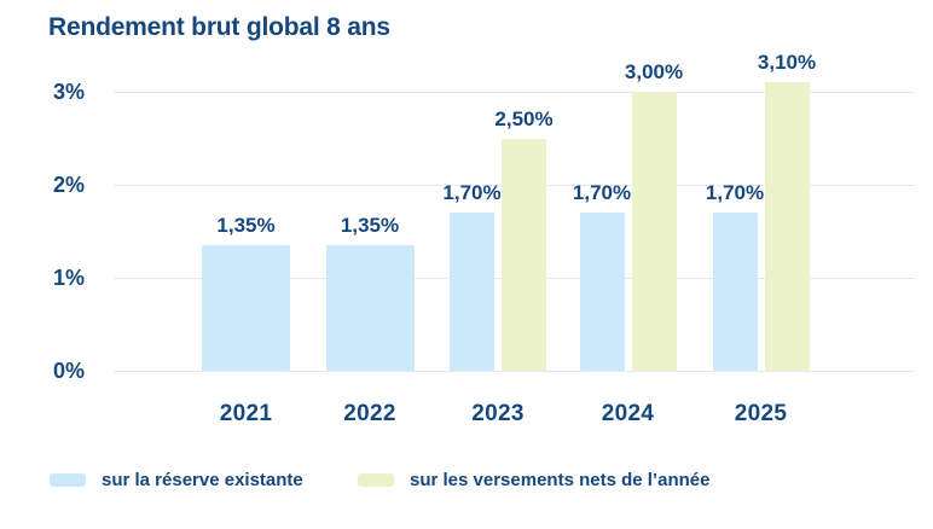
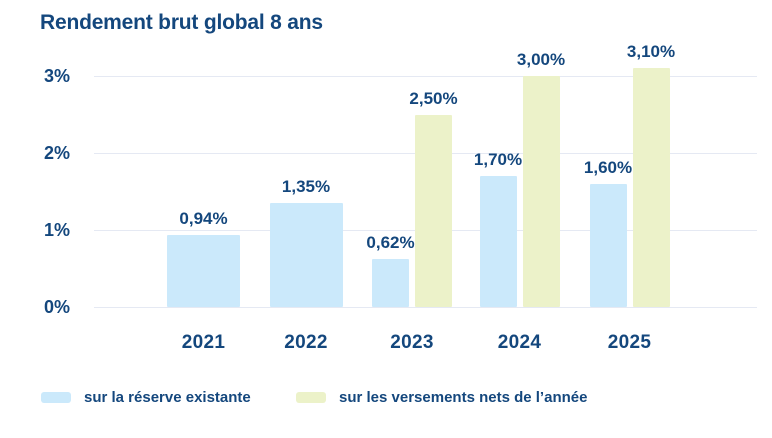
sur la réserve existante/2021: 1,35% -> 0,94%
sur la réserve existante/2023: 1,70% -> 0,62%
sur la réserve existante/2025: 1,70% -> 1,60%
